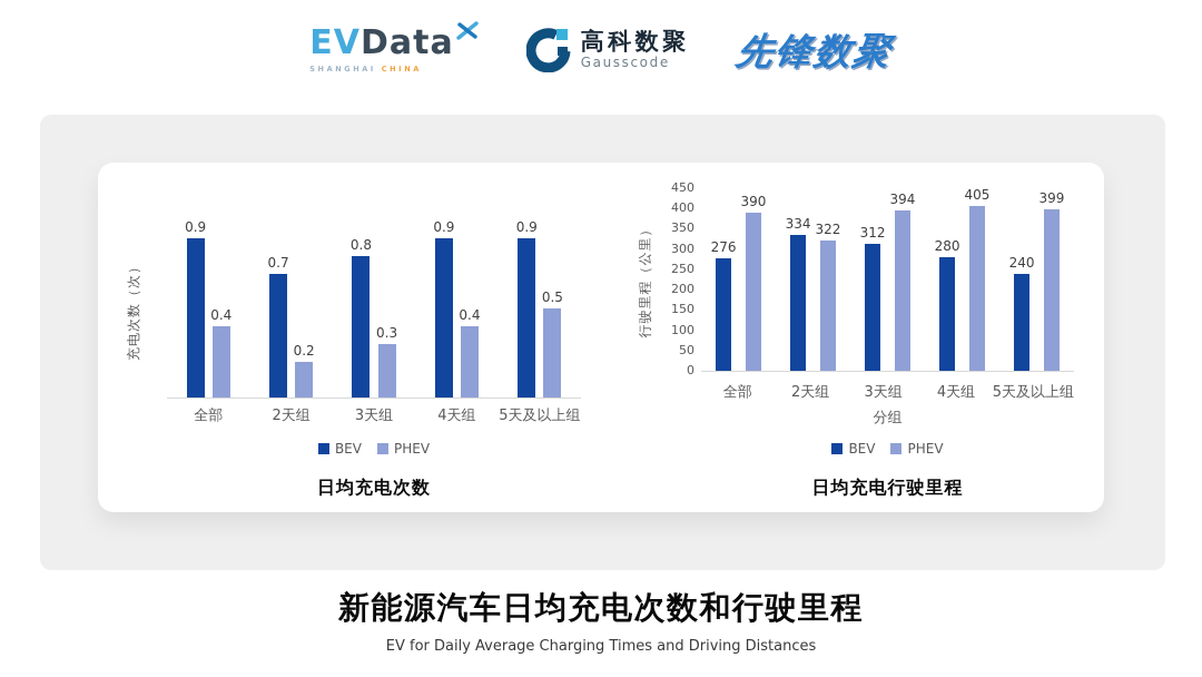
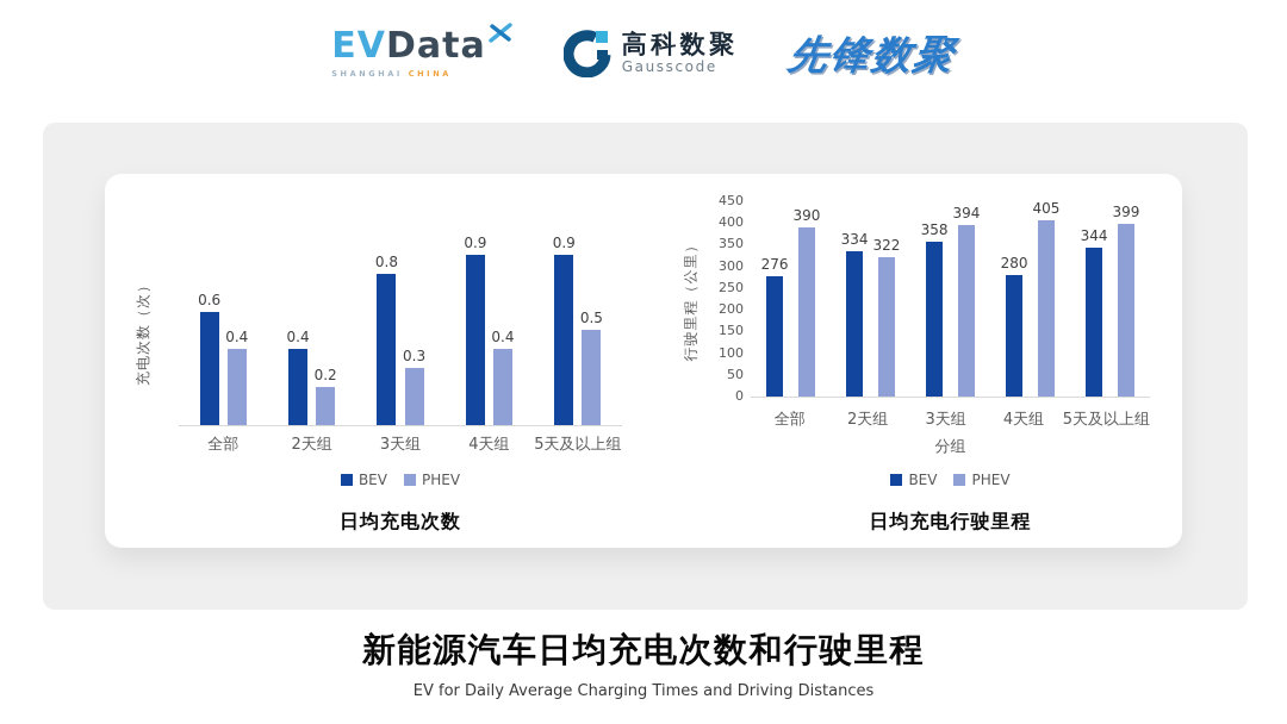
日均充电次数/BEV/全部: 0.9 -> 0.6
日均充电次数/BEV/2天组: 0.7 -> 0.4
日均充电行驶里程/BEV/3天组: 312 -> 358
日均充电行驶里程/BEV/5天及以上组: 240 -> 344
